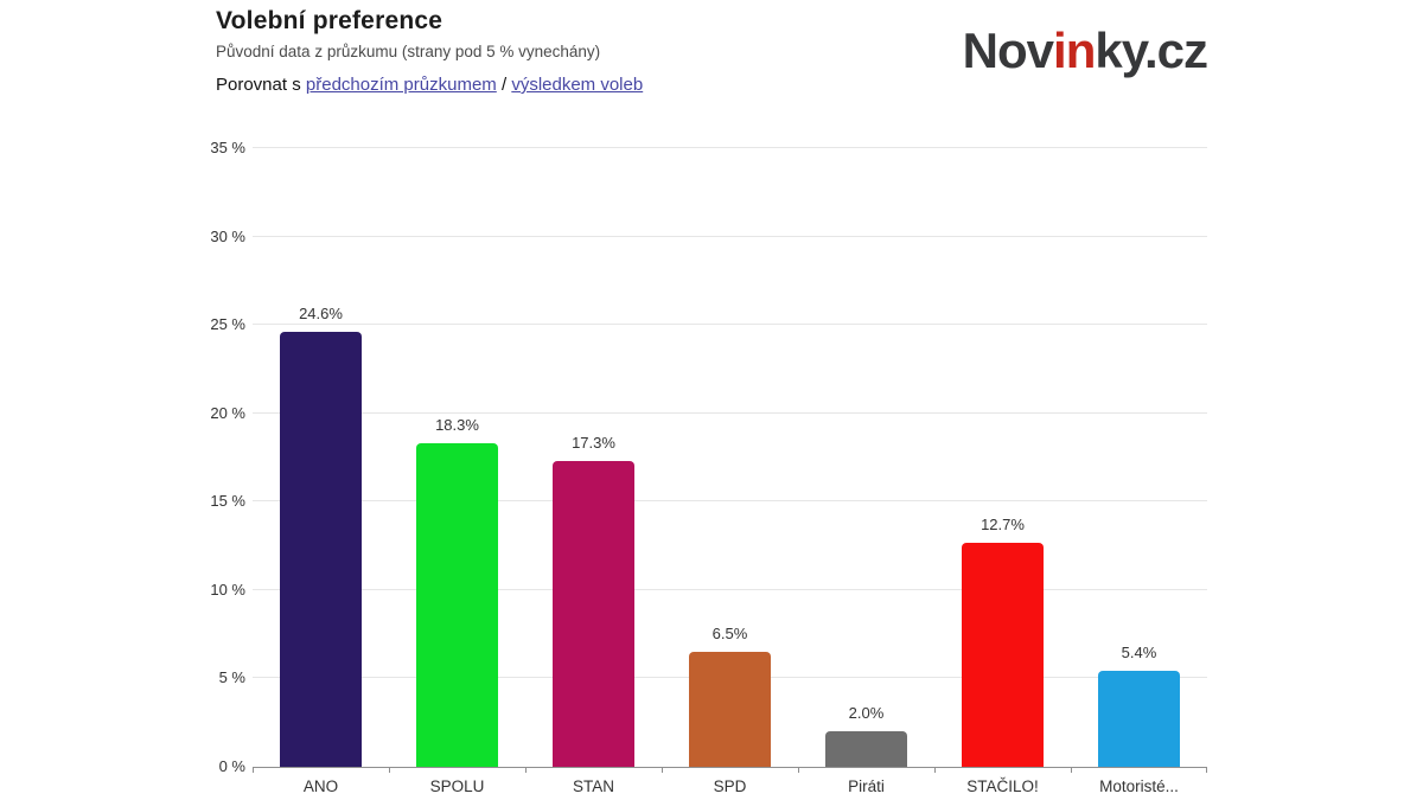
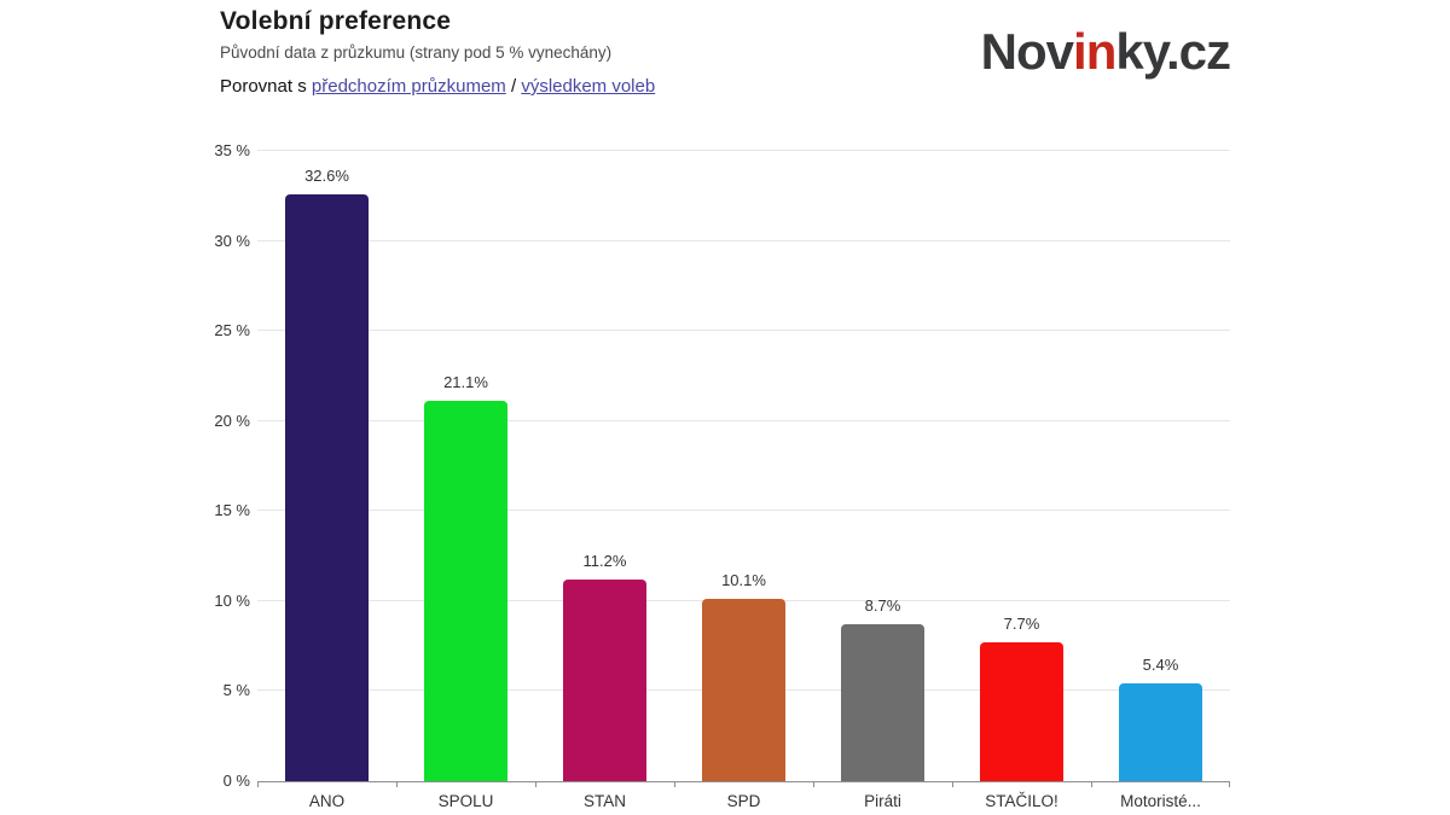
ANO: 24.6% -> 32.6%
SPOLU: 18.3% -> 21.1%
STAN: 17.3% -> 11.2%
SPD: 6.5% -> 10.1%
Piráti: 2.0% -> 8.7%
STAČILO!: 12.7% -> 7.7%
